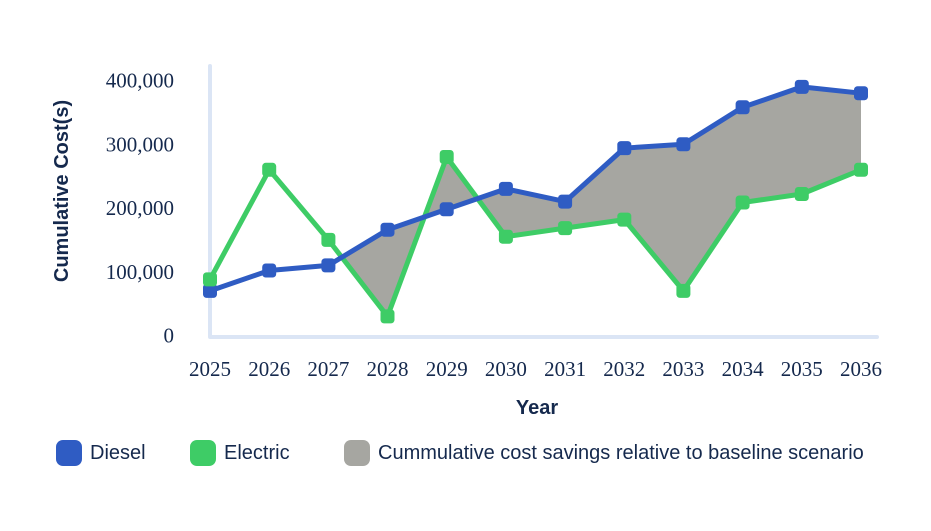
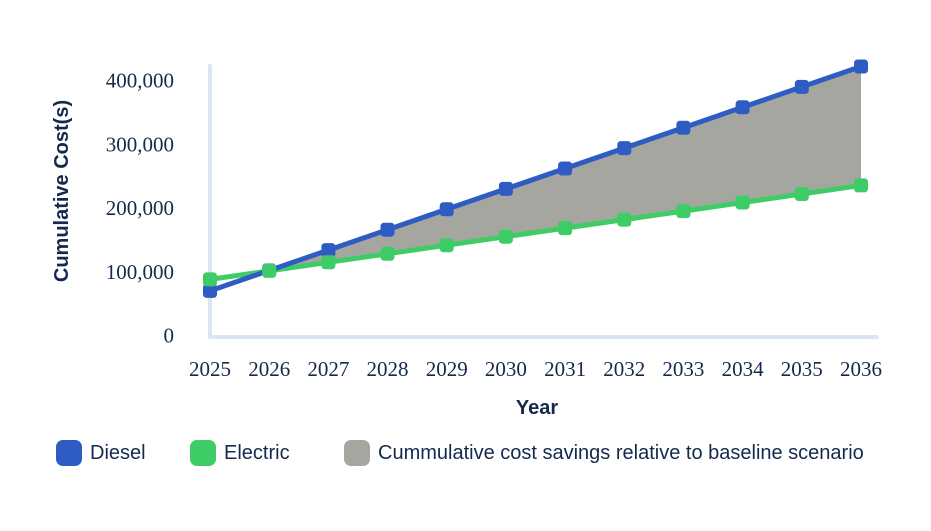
Electric/2026: 260000 -> 100000
Diesel/2027: 110000 -> 130000
Electric/2027: 150000 -> 110000
Electric/2028: 30000 -> 130000
Electric/2029: 280000 -> 140000
Diesel/2031: 210000 -> 260000
Diesel/2033: 300000 -> 330000
Electric/2033: 70000 -> 200000
Diesel/2036: 380000 -> 420000
Electric/2036: 260000 -> 240000
